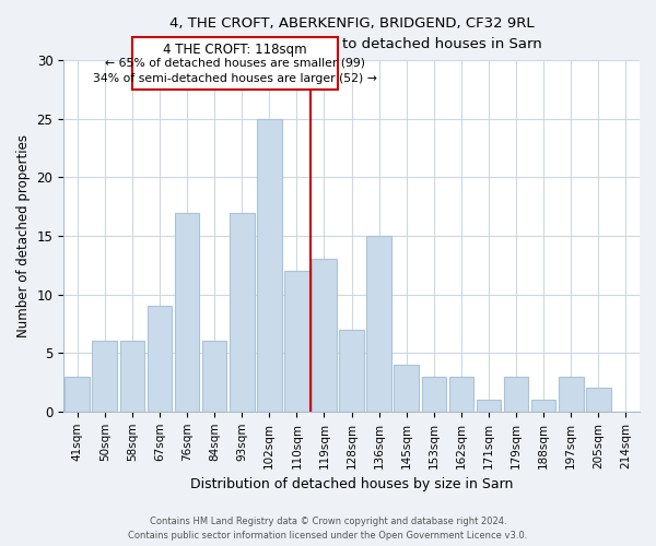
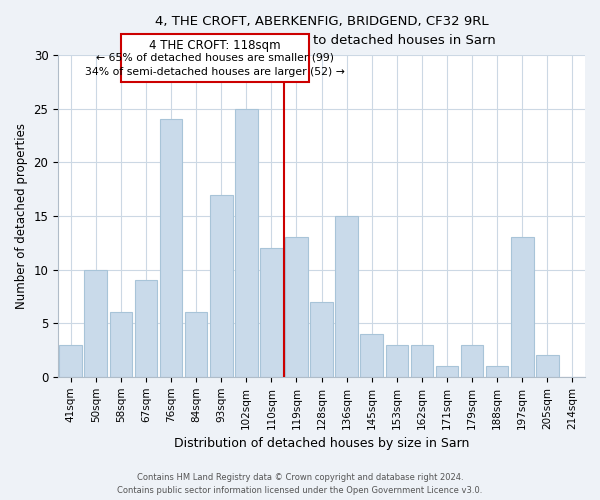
50sqm: 6 -> 10
76sqm: 17 -> 24
197sqm: 3 -> 13
